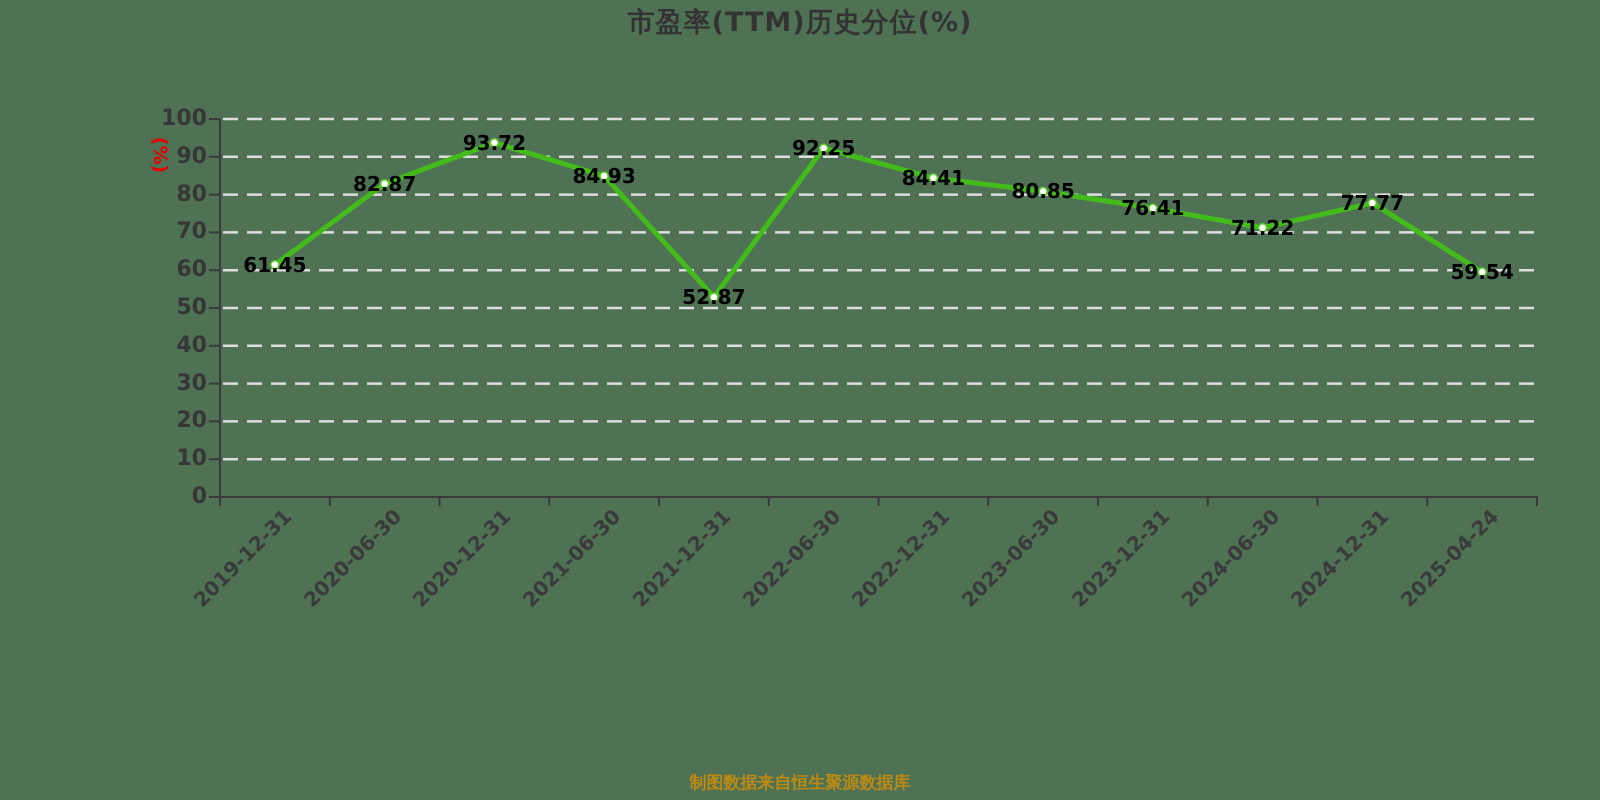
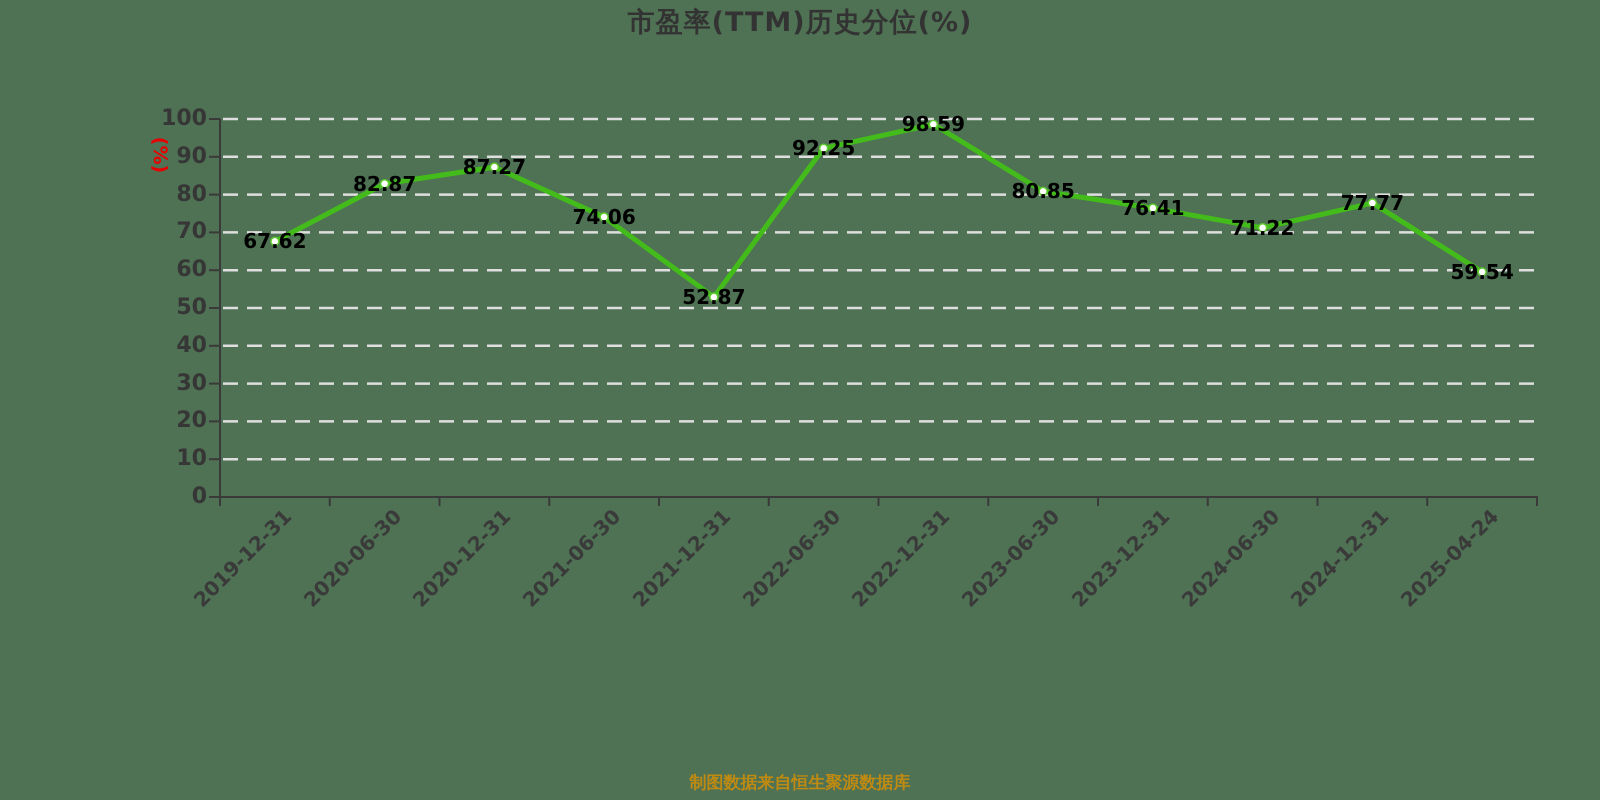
2019-12-31: 61.45 -> 67.62
2020-12-31: 93.72 -> 87.27
2021-06-30: 84.93 -> 74.06
2022-12-31: 84.41 -> 98.59
